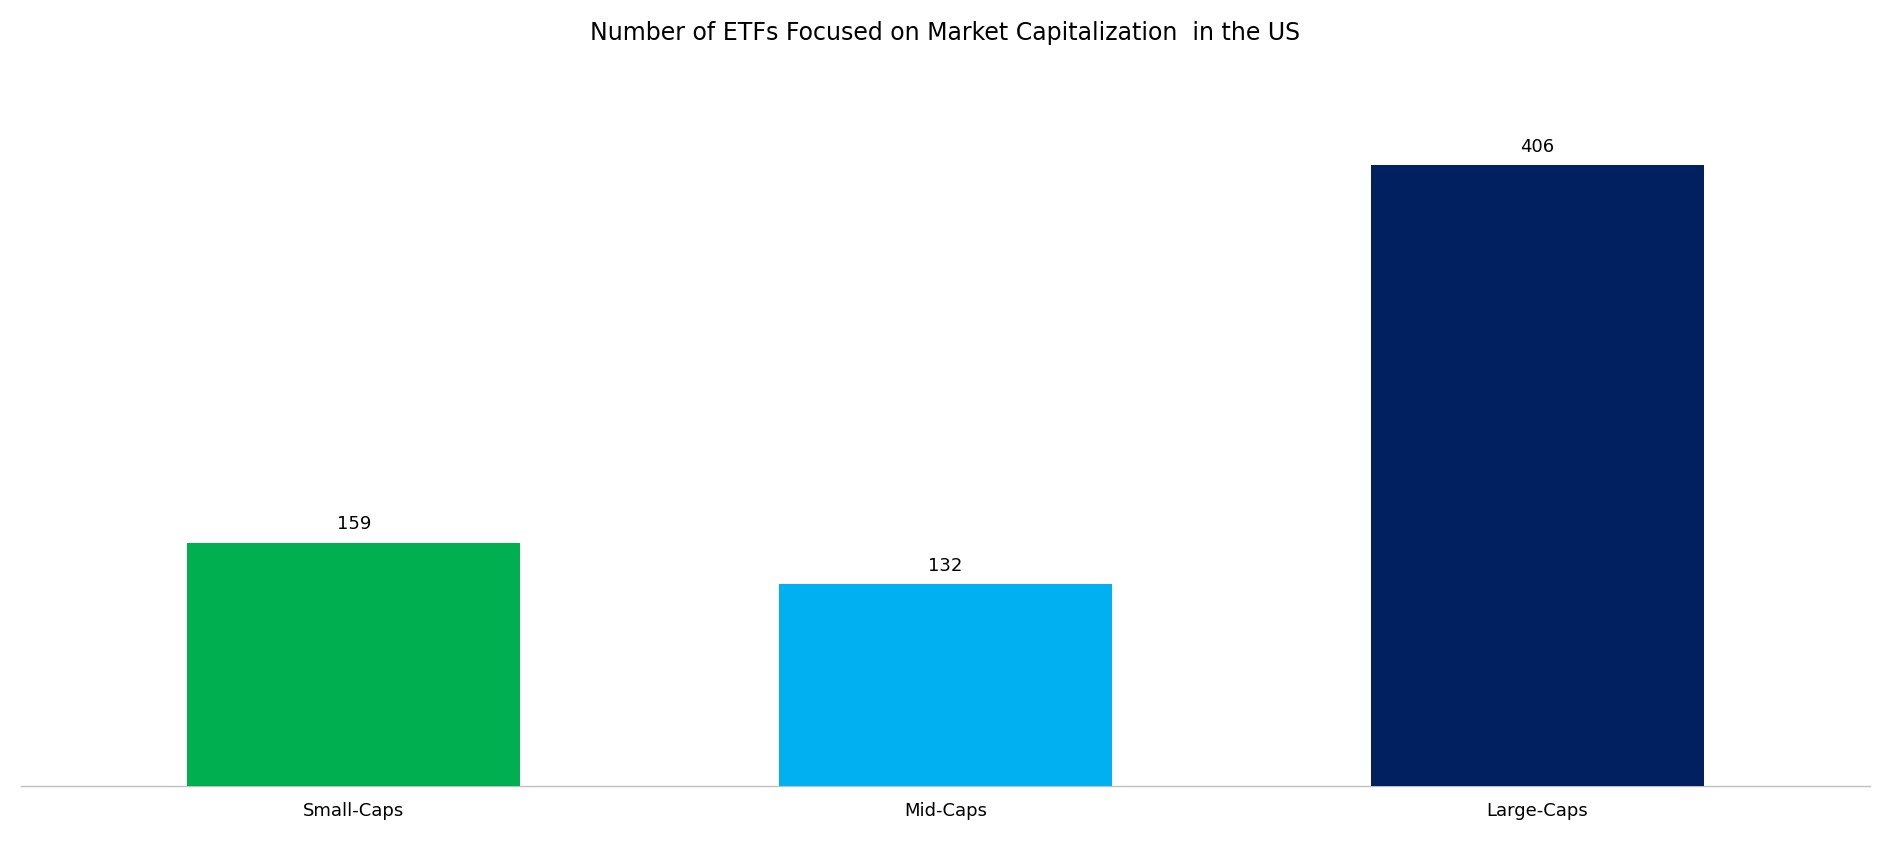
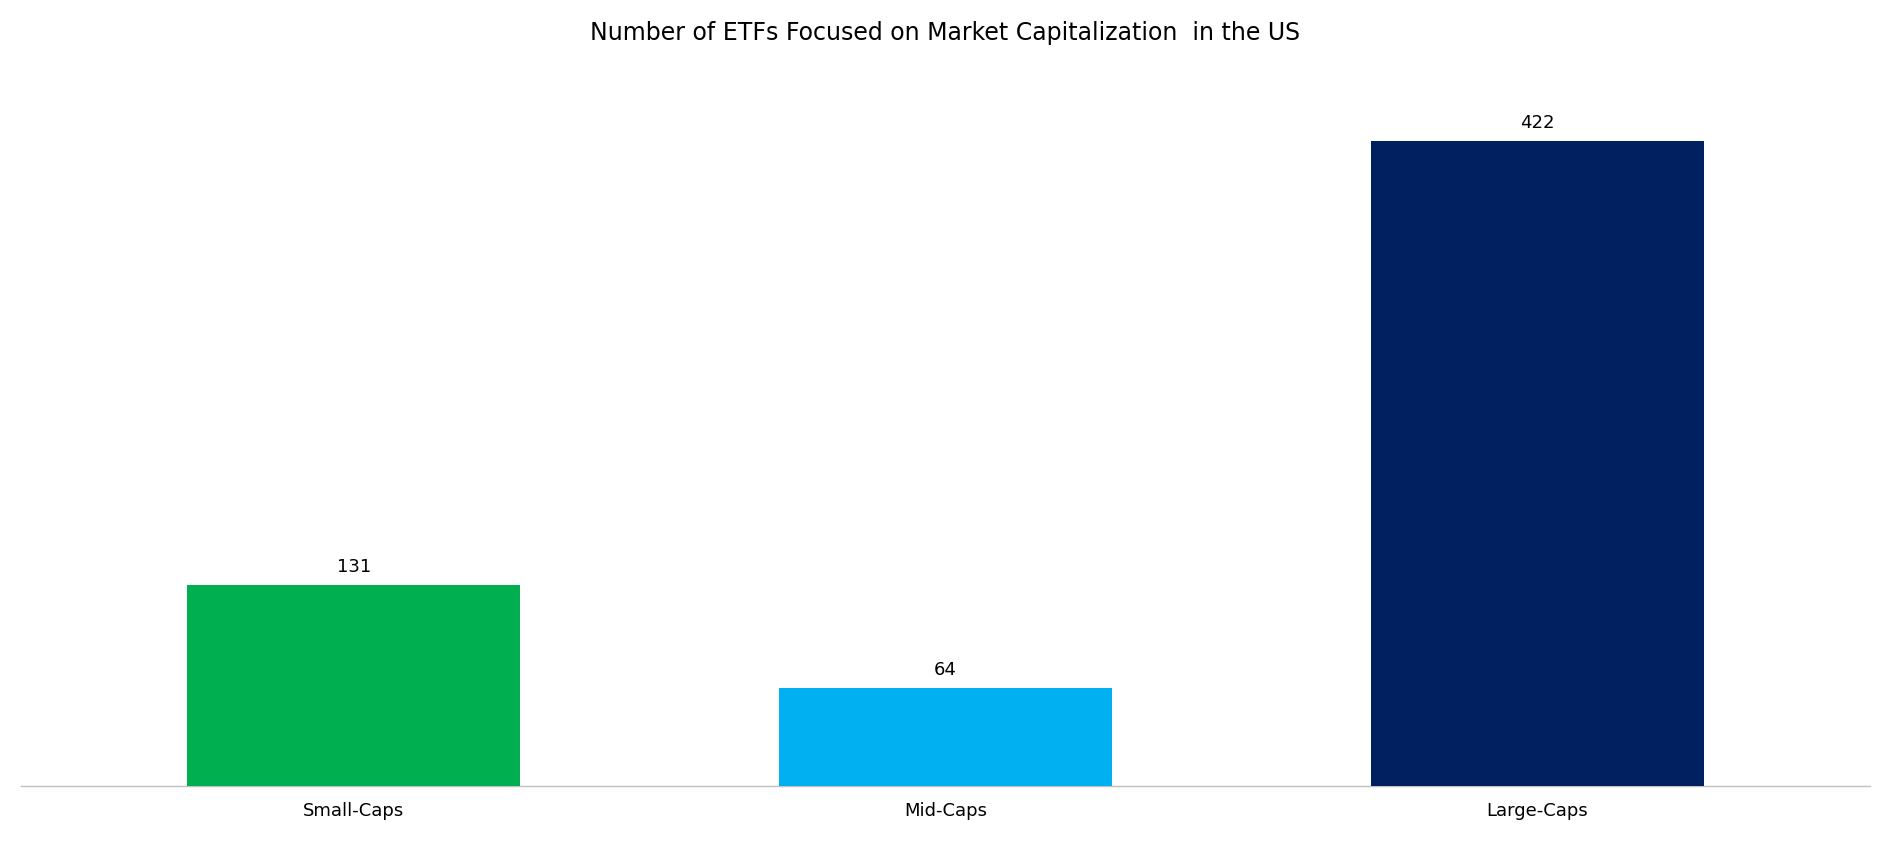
Small-Caps: 159 -> 131
Mid-Caps: 132 -> 64
Large-Caps: 406 -> 422
